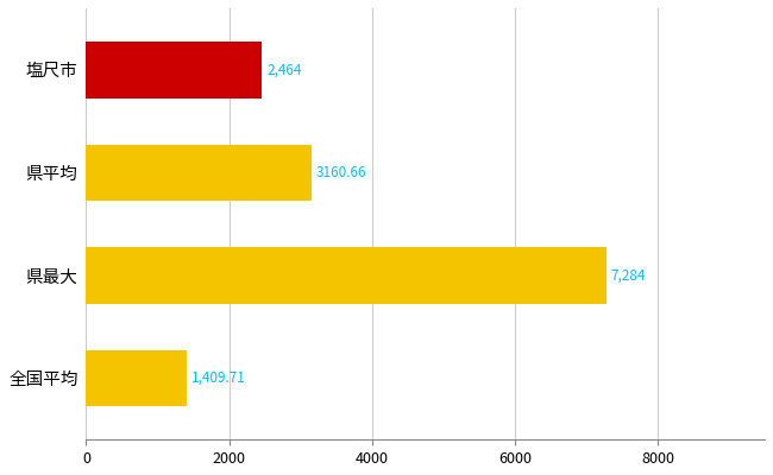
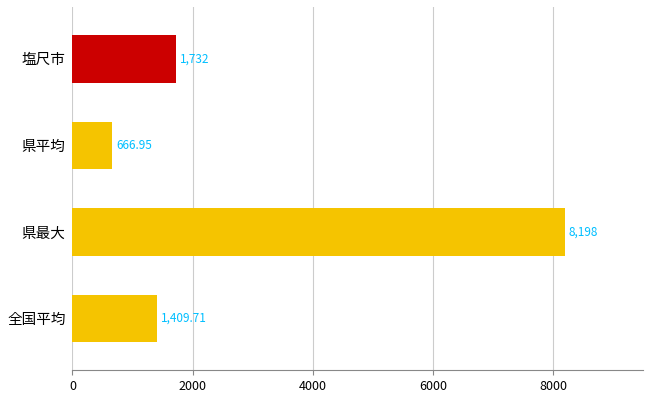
塩尺市: 2,464 -> 1,732
県平均: 3160.66 -> 666.95
県最大: 7,284 -> 8,198
